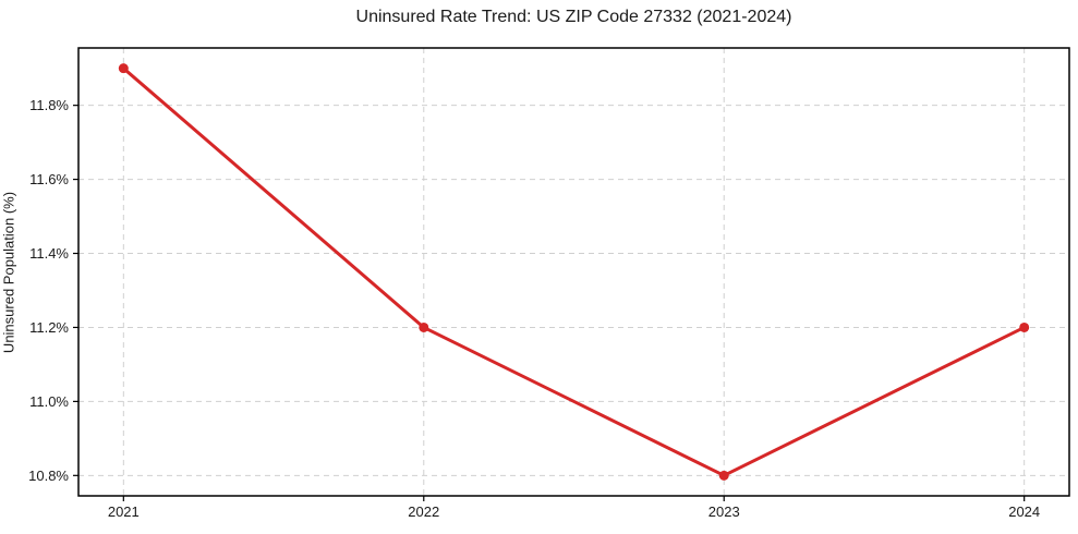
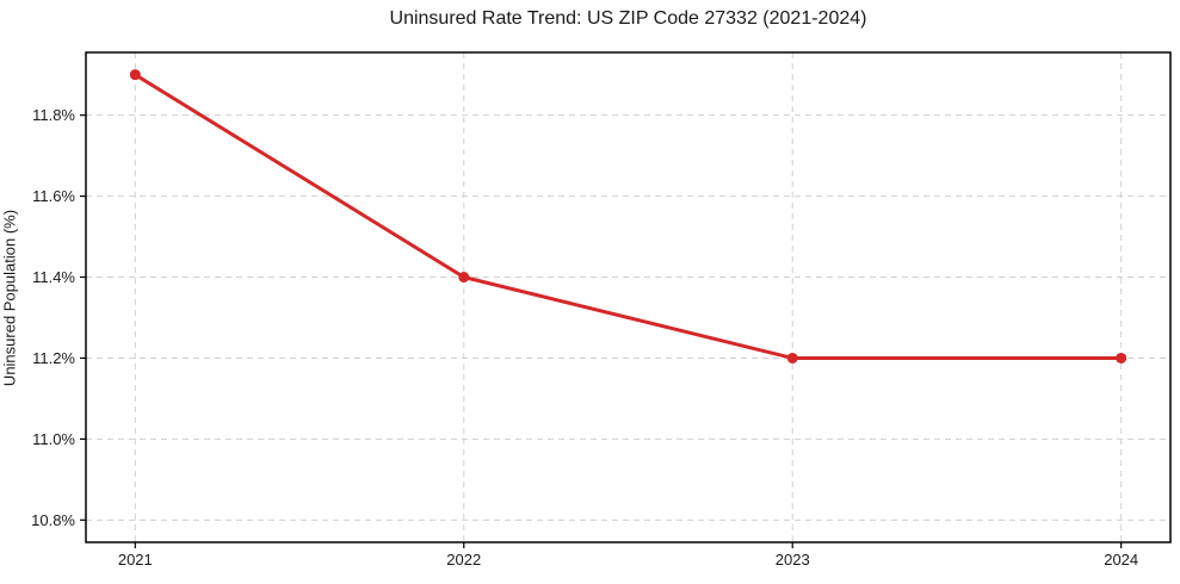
2022: 11.2% -> 11.4%
2023: 10.8% -> 11.2%
